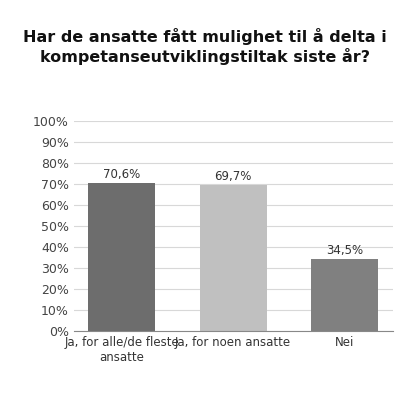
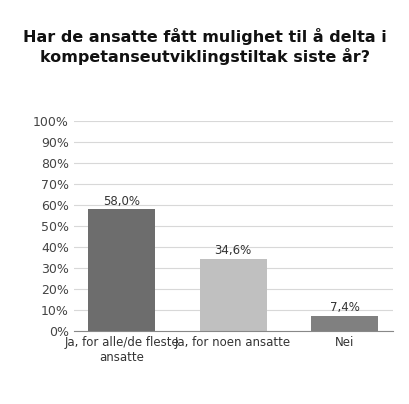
Ja, for alle/de fleste ansatte: 70,6% -> 58,0%
Ja, for noen ansatte: 69,7% -> 34,6%
Nei: 34,5% -> 7,4%
